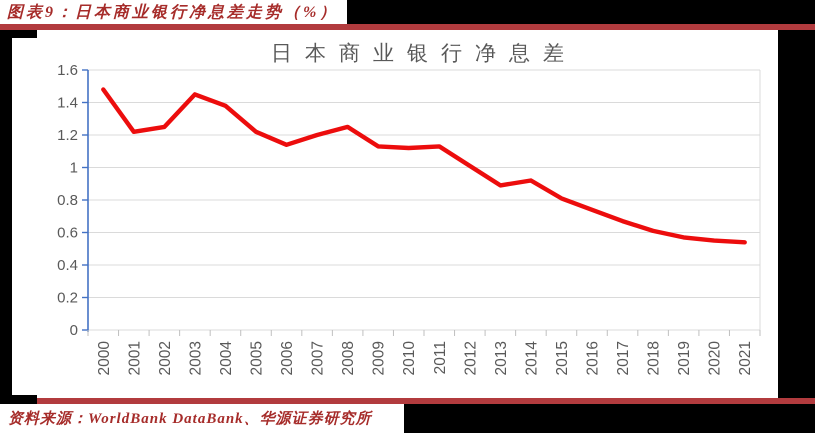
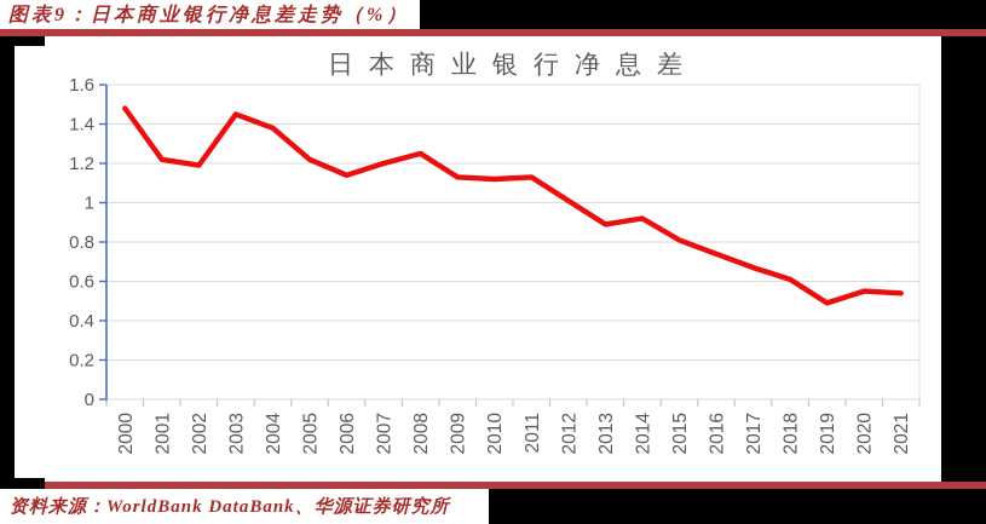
2002: 1.25 -> 1.19
2019: 0.57 -> 0.49
